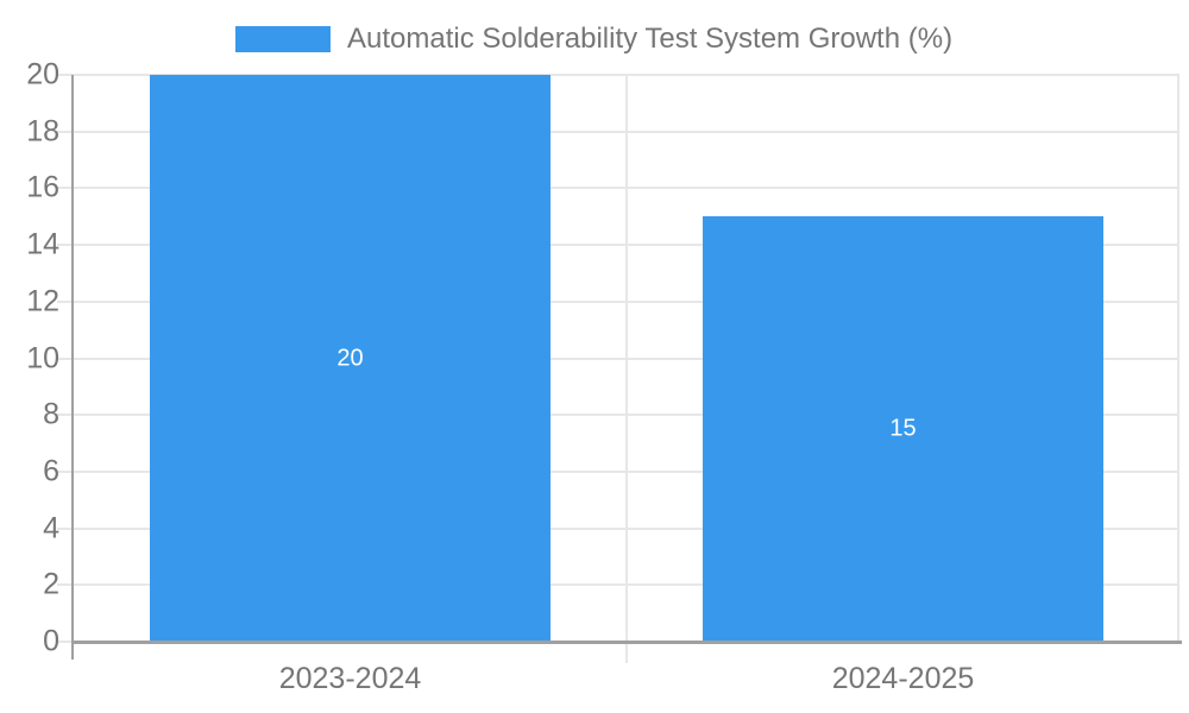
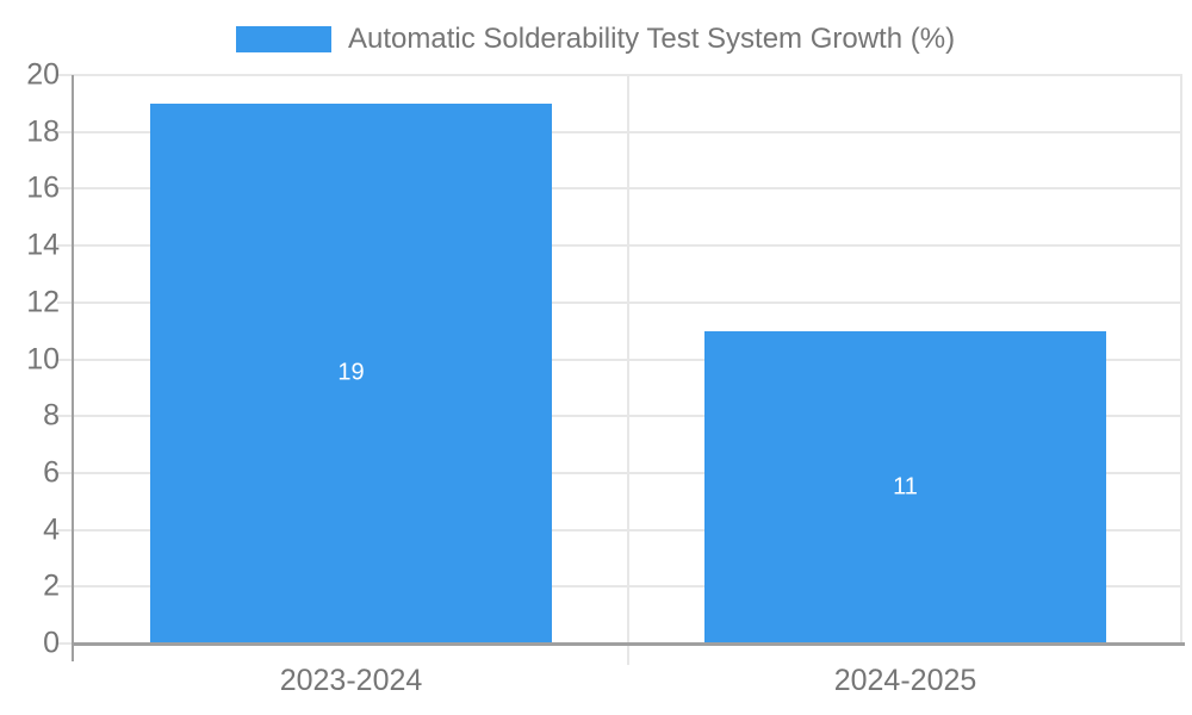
2023-2024: 20 -> 19
2024-2025: 15 -> 11
